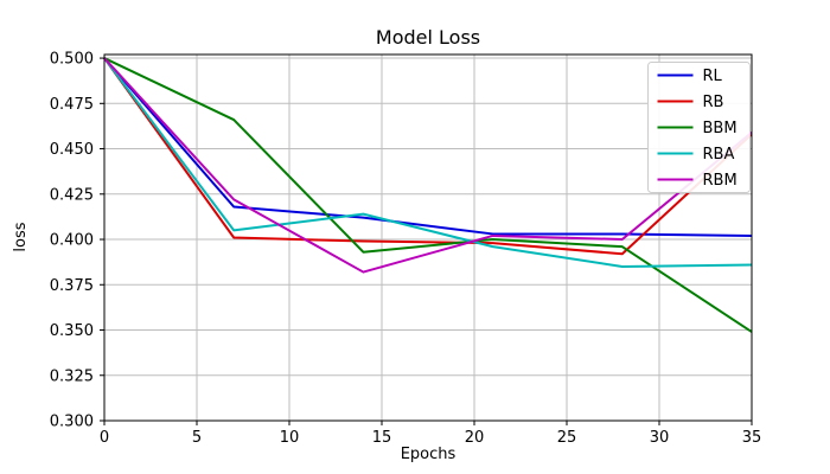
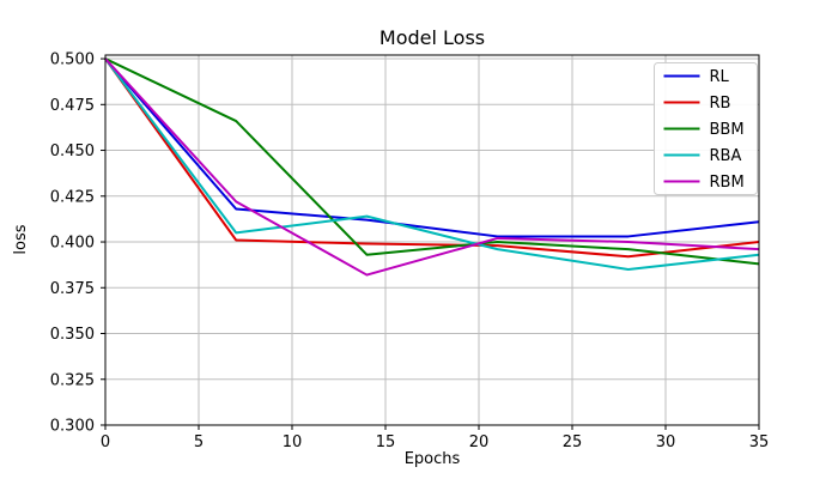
RL/35: 0.402 -> 0.411
RB/35: 0.458 -> 0.400
BBM/35: 0.349 -> 0.388
RBA/35: 0.386 -> 0.393
RBM/35: 0.459 -> 0.396
